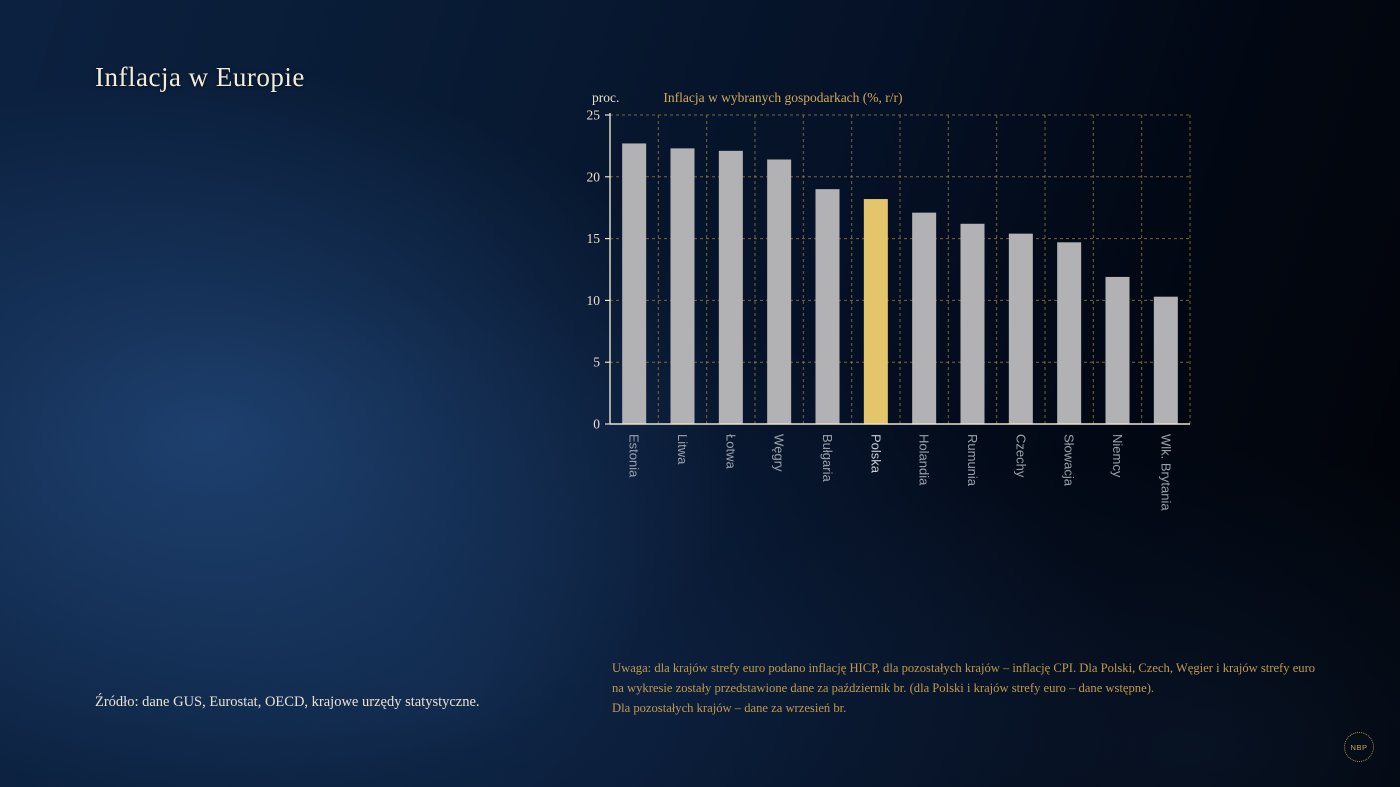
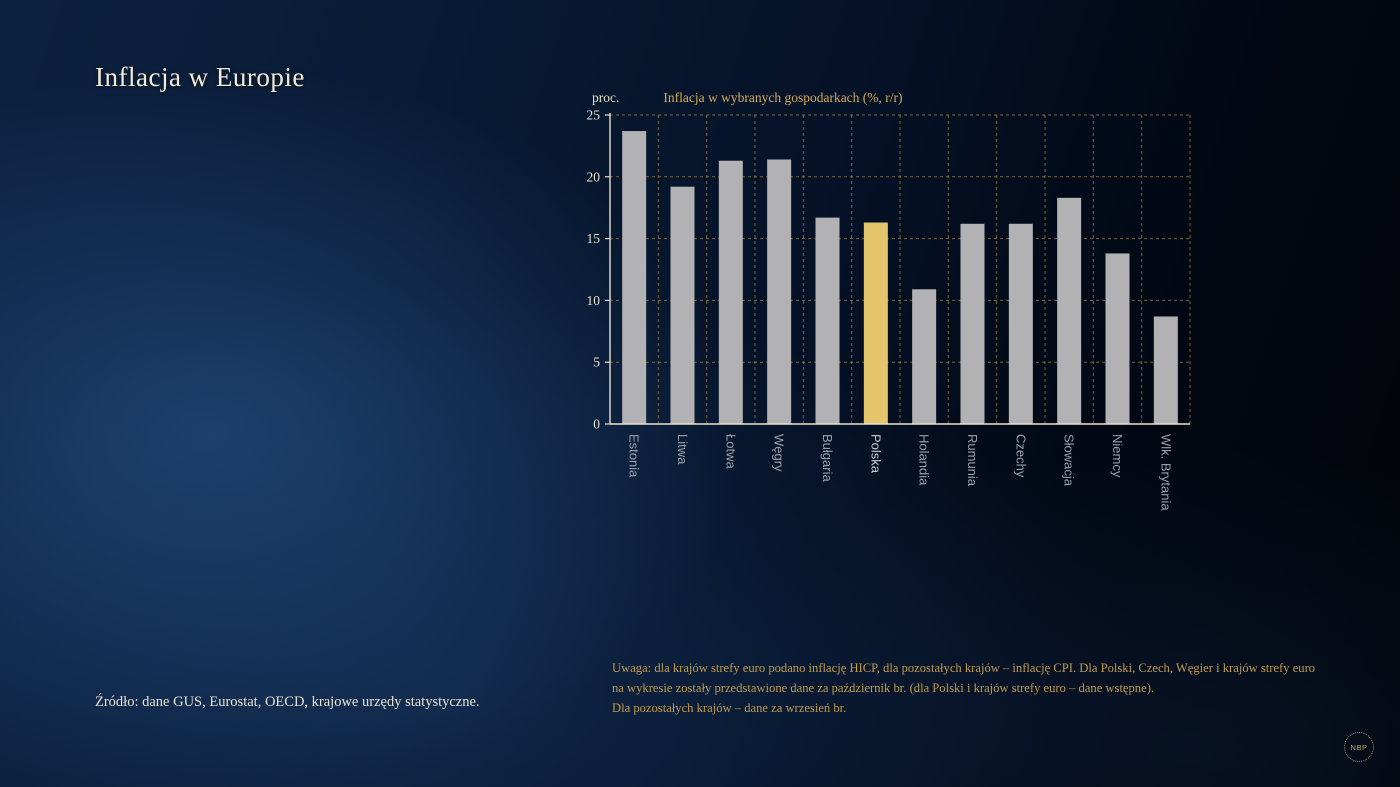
Estonia: 22.7 -> 23.7
Litwa: 22.3 -> 19.2
Łotwa: 22.1 -> 21.3
Bułgaria: 19.0 -> 16.7
Polska: 18.2 -> 16.3
Holandia: 17.1 -> 10.9
Czechy: 15.4 -> 16.2
Słowacja: 14.7 -> 18.3
Niemcy: 11.9 -> 13.8
Wlk. Brytania: 10.3 -> 8.7
